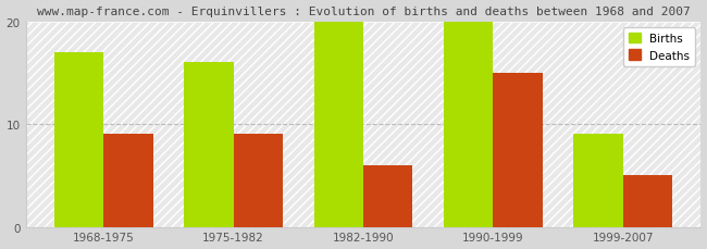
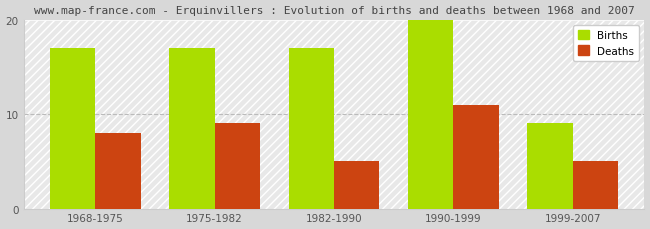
Deaths/1968-1975: 9 -> 8
Births/1975-1982: 16 -> 17
Births/1982-1990: 20 -> 17
Deaths/1982-1990: 6 -> 5
Deaths/1990-1999: 15 -> 11
